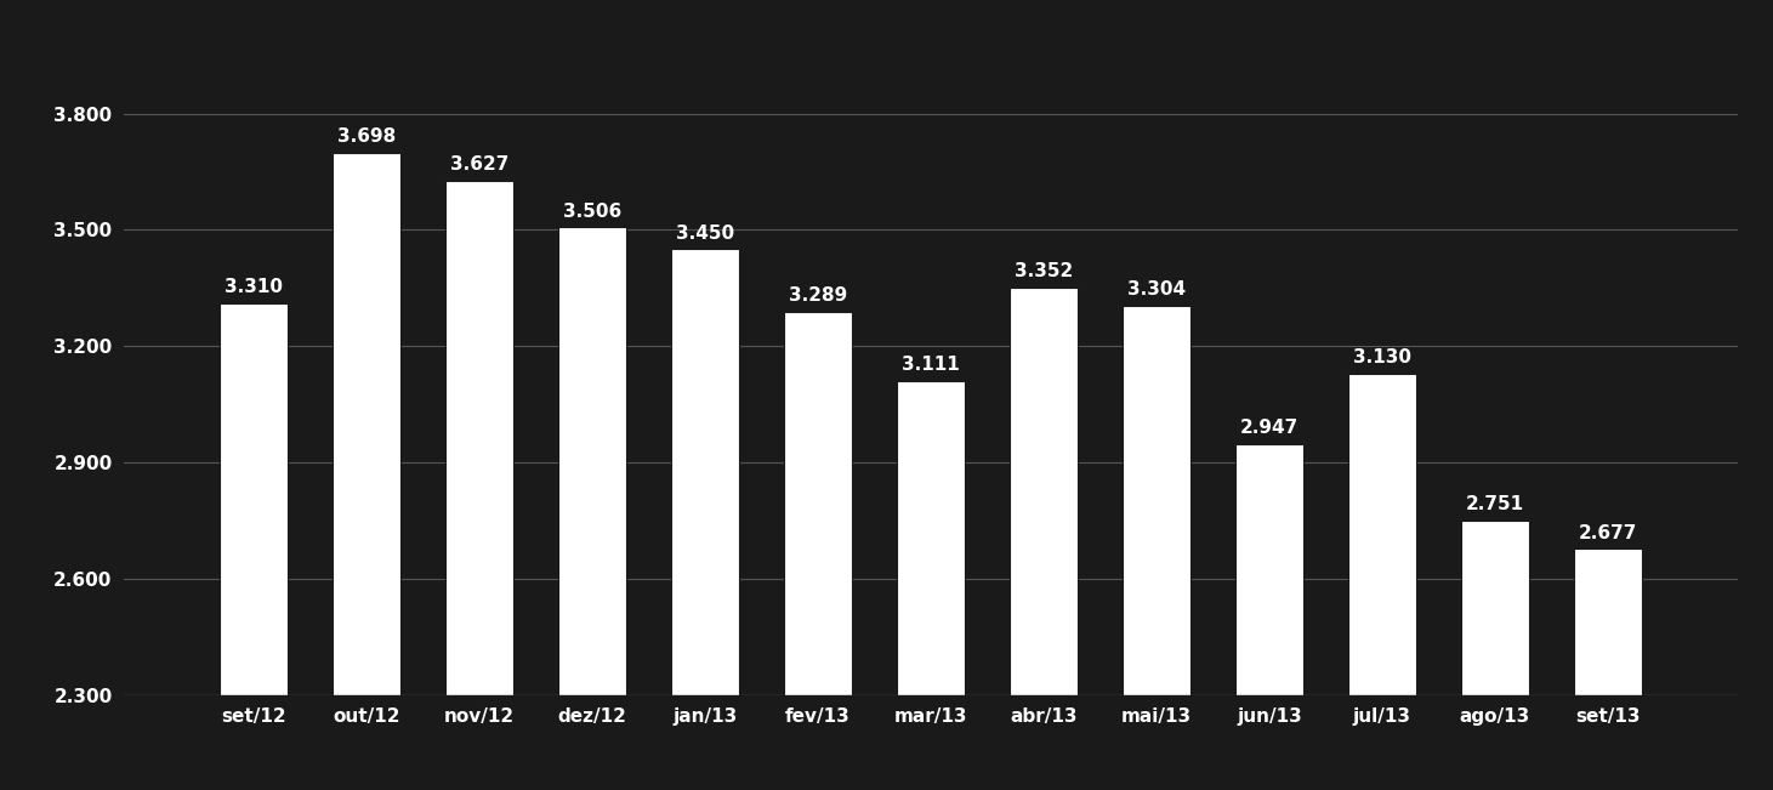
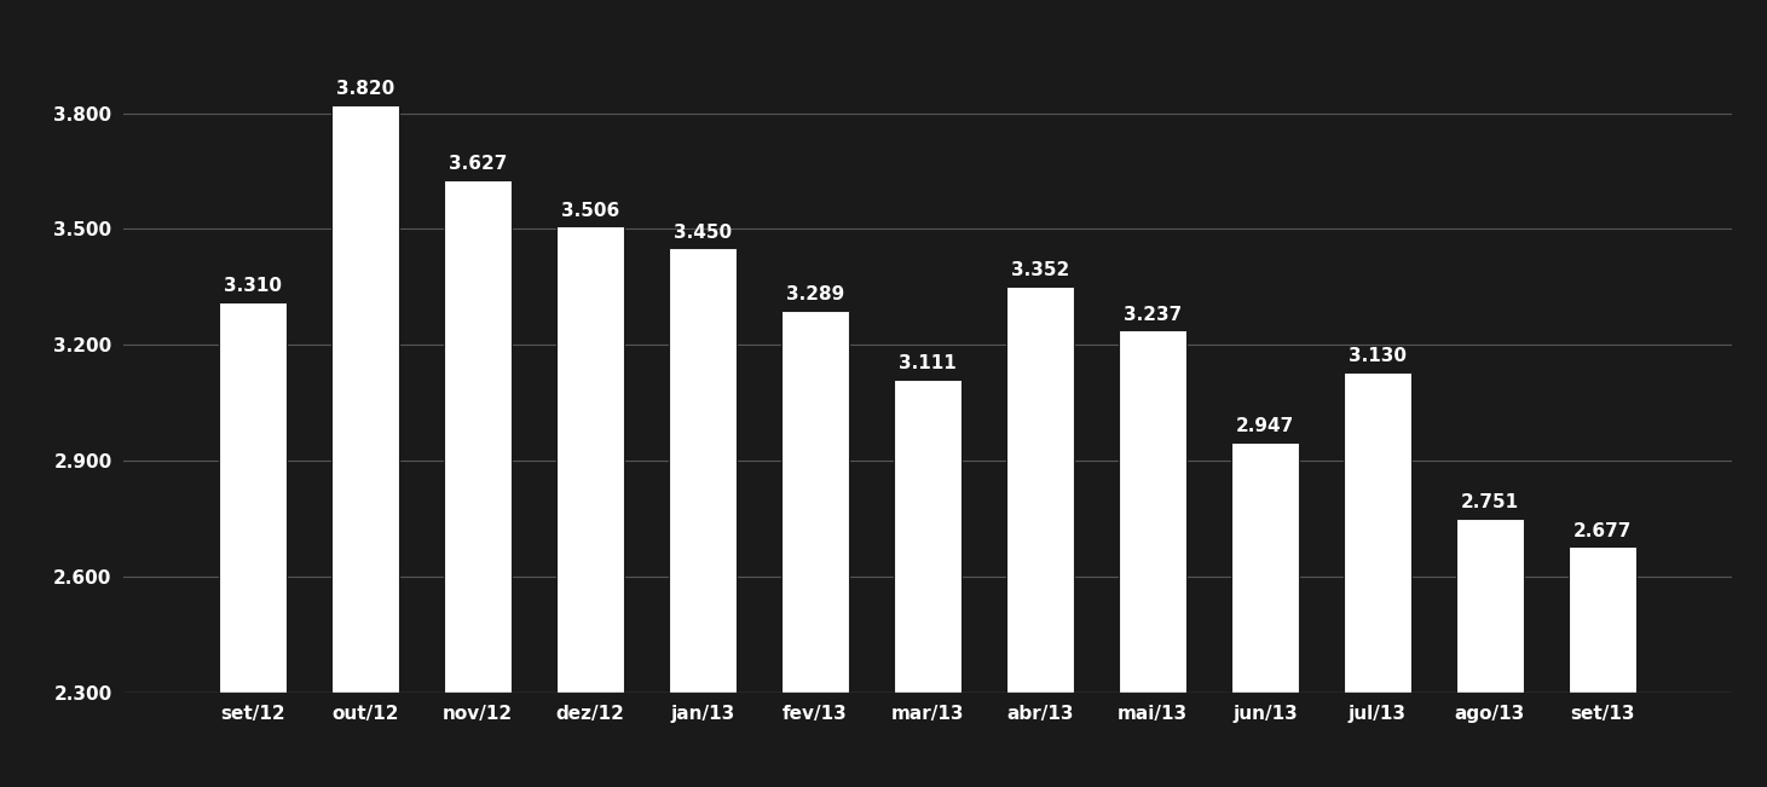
out/12: 3.698 -> 3.820
mai/13: 3.304 -> 3.237
